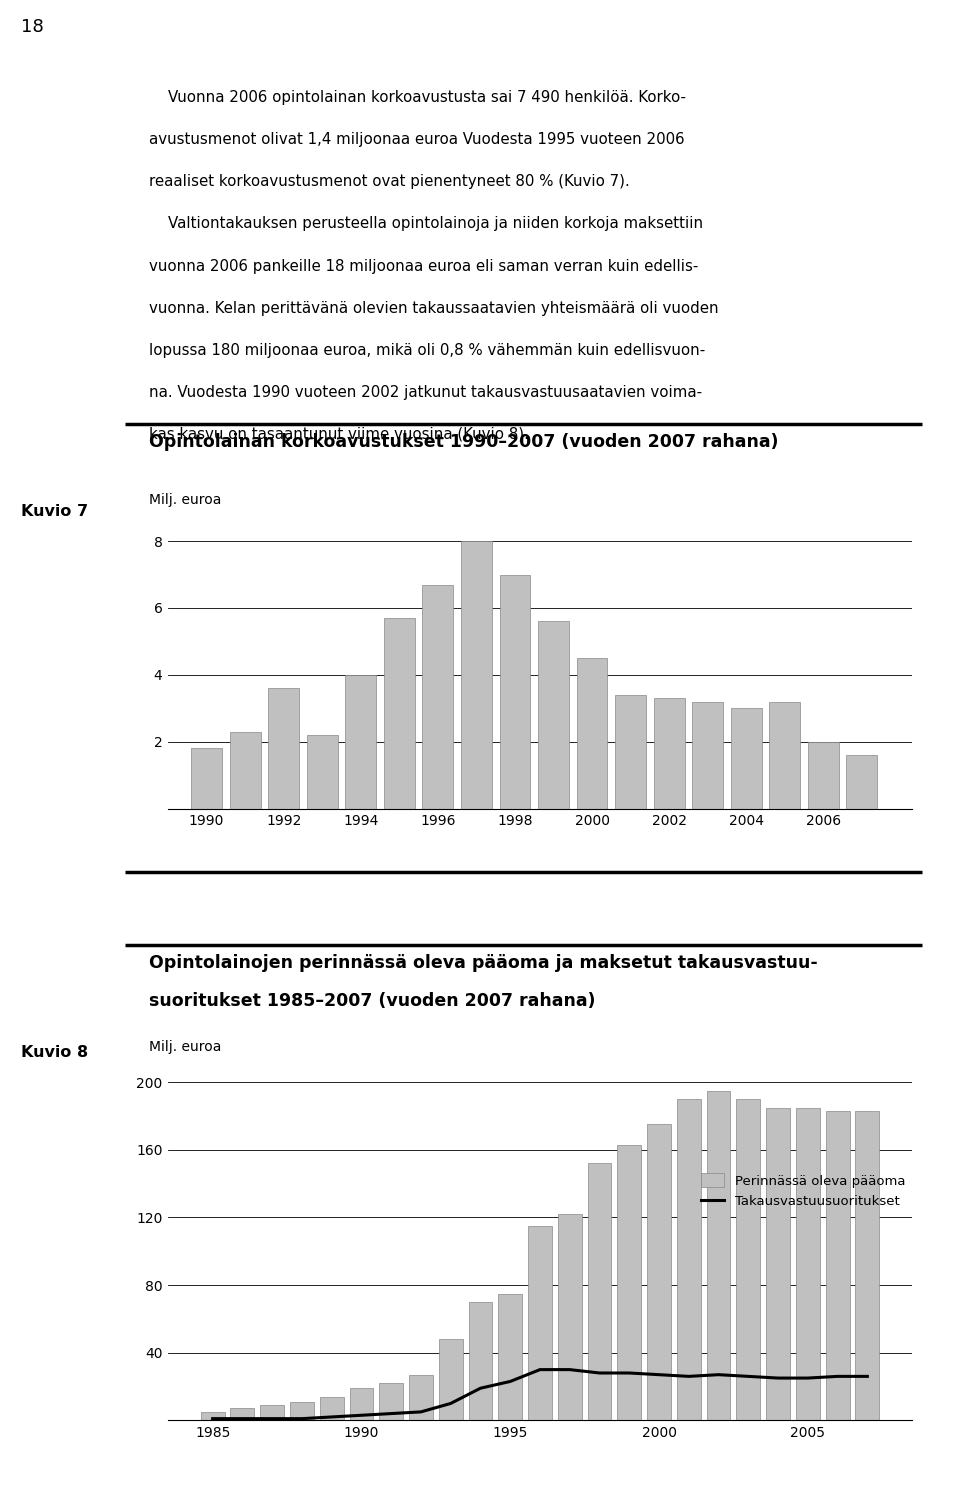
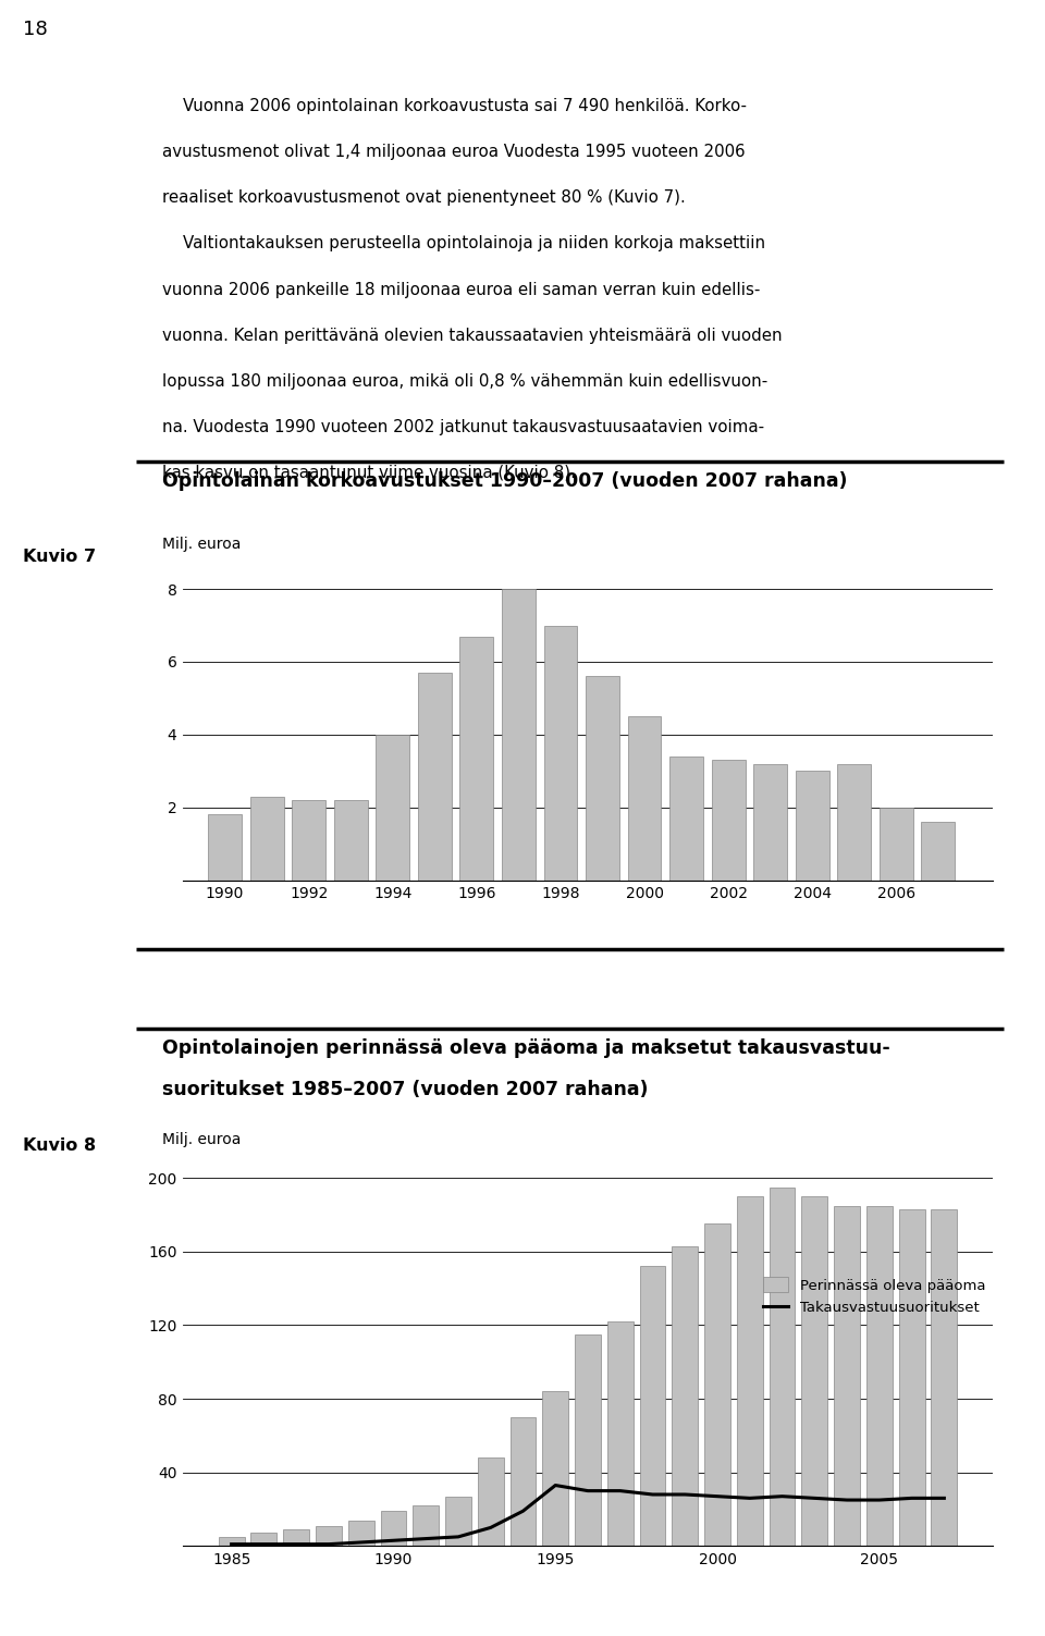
1992: 3.6 -> 2.2
Perinnässä oleva pääoma/1995: 75 -> 84
Takausvastuusuoritukset/1995: 23 -> 33
